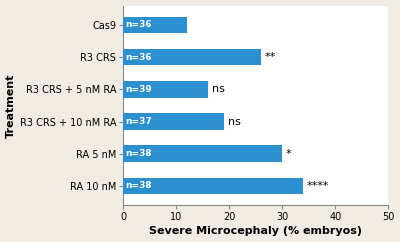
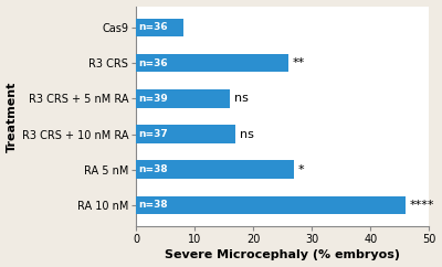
Cas9: 12 -> 8
R3 CRS + 10 nM RA: 19 -> 17
RA 5 nM: 30 -> 27
RA 10 nM: 34 -> 46
